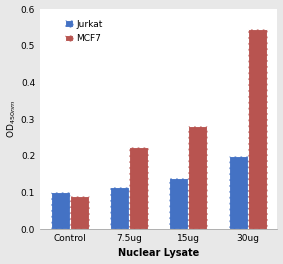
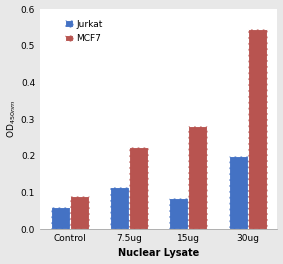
Jurkat/Control: 0.100 -> 0.060
Jurkat/15ug: 0.140 -> 0.085
